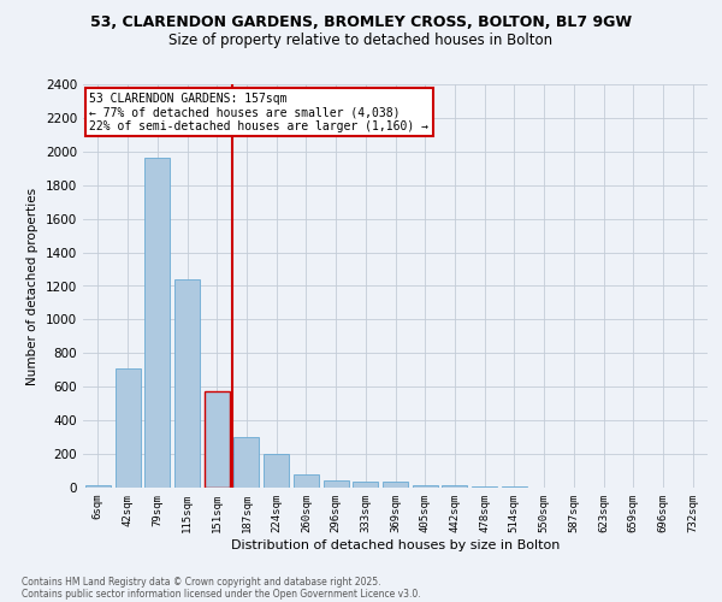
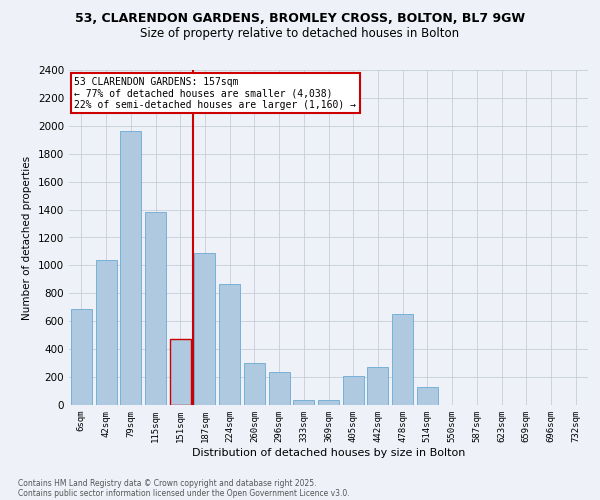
6sqm: 20 -> 690
42sqm: 710 -> 1040
115sqm: 1240 -> 1380
151sqm: 570 -> 470
187sqm: 300 -> 1090
224sqm: 200 -> 870
260sqm: 80 -> 300
296sqm: 40 -> 240
405sqm: 20 -> 210
442sqm: 20 -> 270
478sqm: 10 -> 650
514sqm: 0 -> 130
